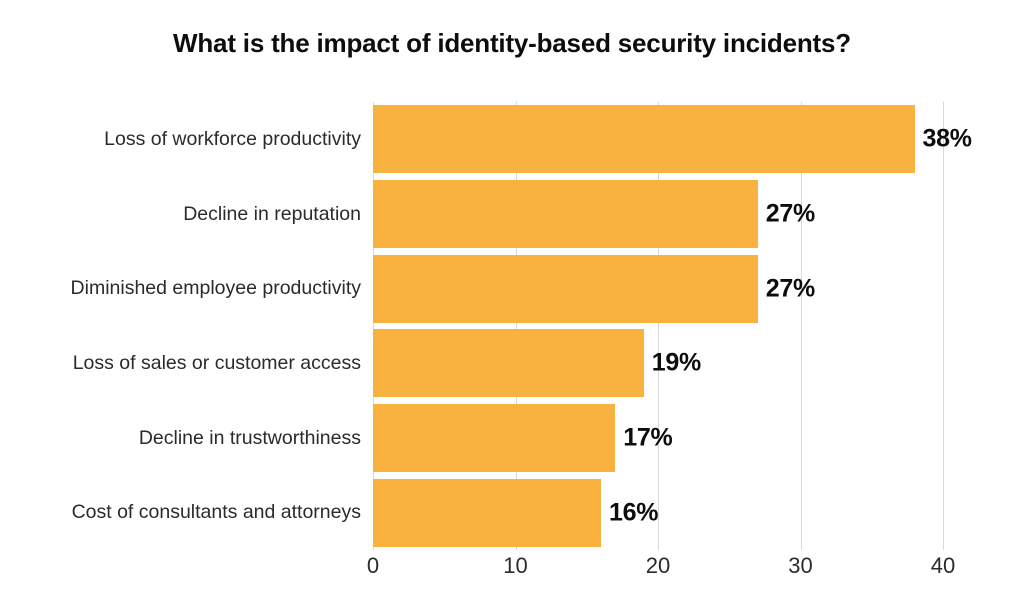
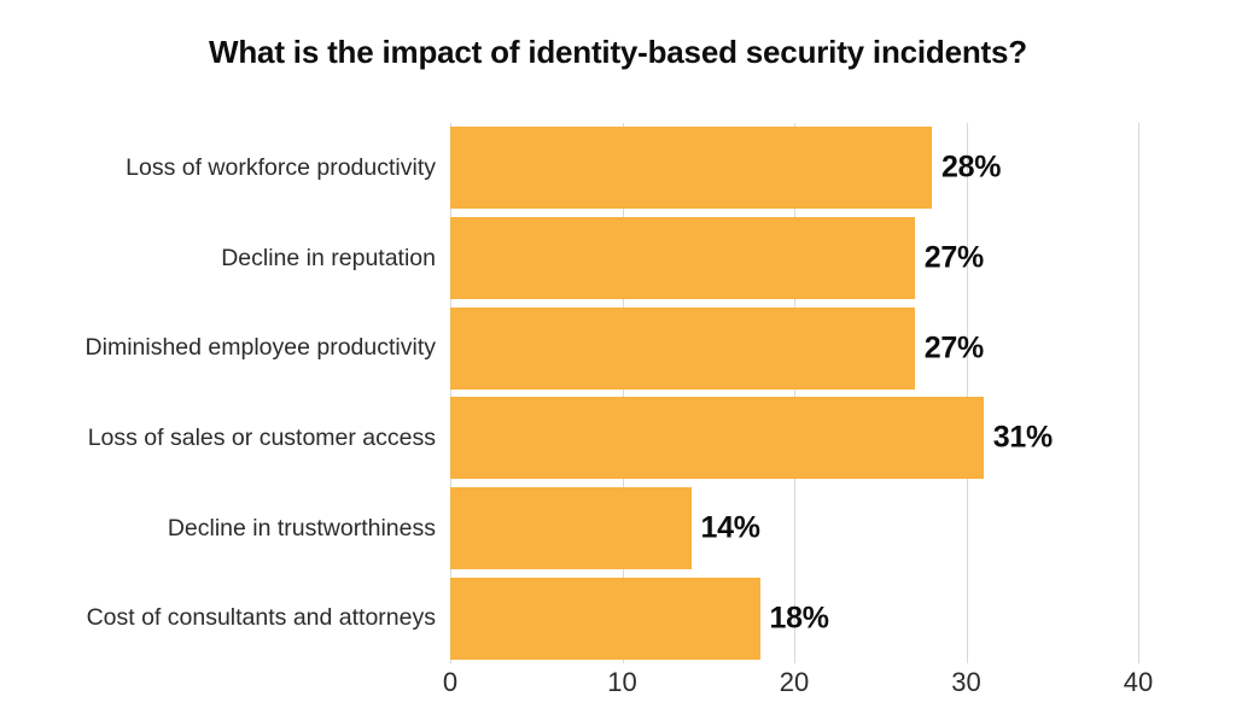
Loss of workforce productivity: 38% -> 28%
Loss of sales or customer access: 19% -> 31%
Decline in trustworthiness: 17% -> 14%
Cost of consultants and attorneys: 16% -> 18%
